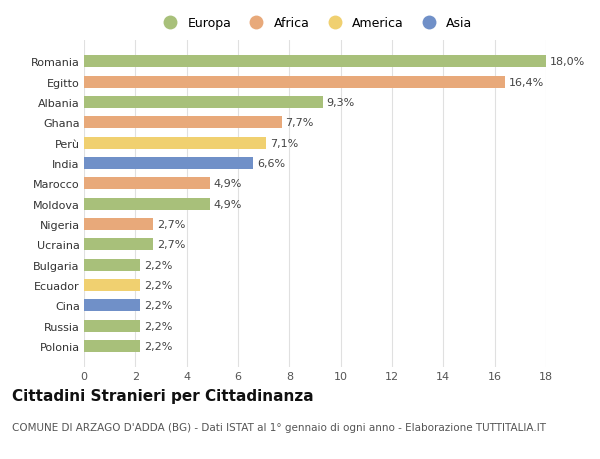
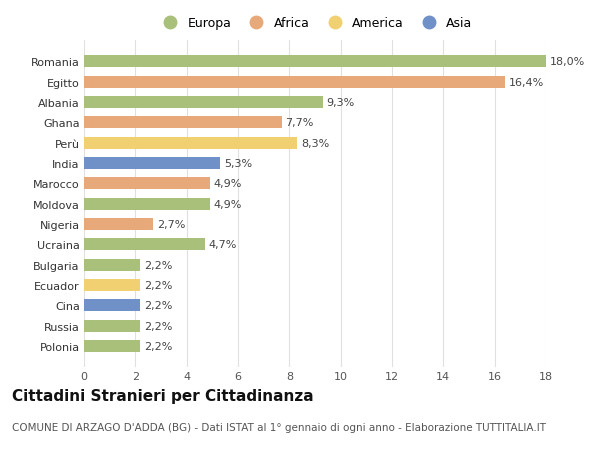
Perù: 7,1% -> 8,3%
India: 6,6% -> 5,3%
Ucraina: 2,7% -> 4,7%
